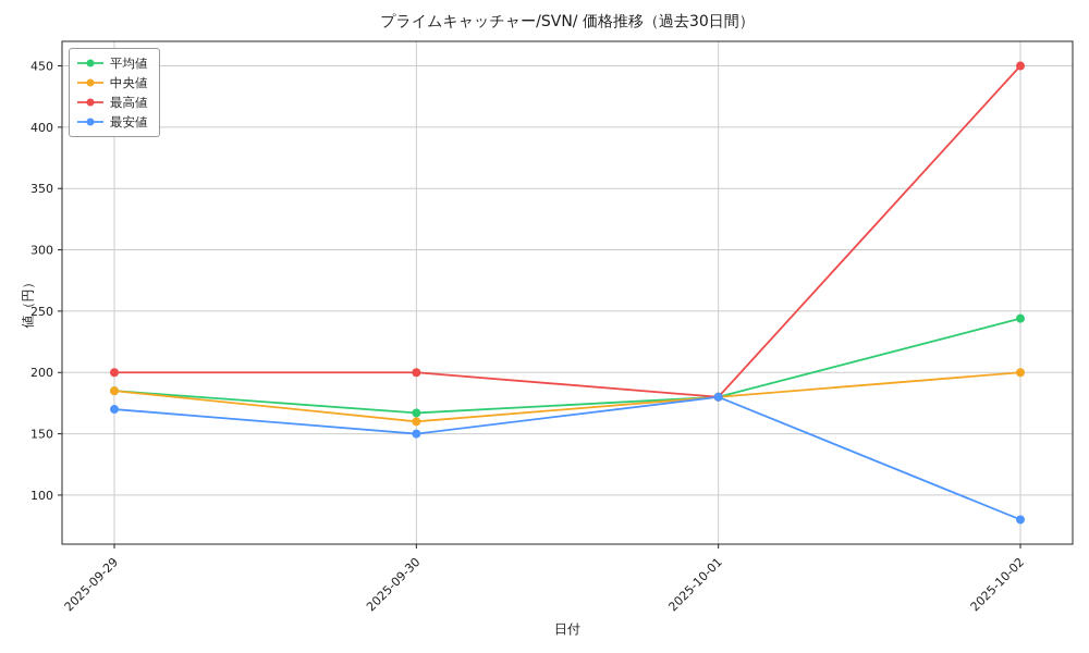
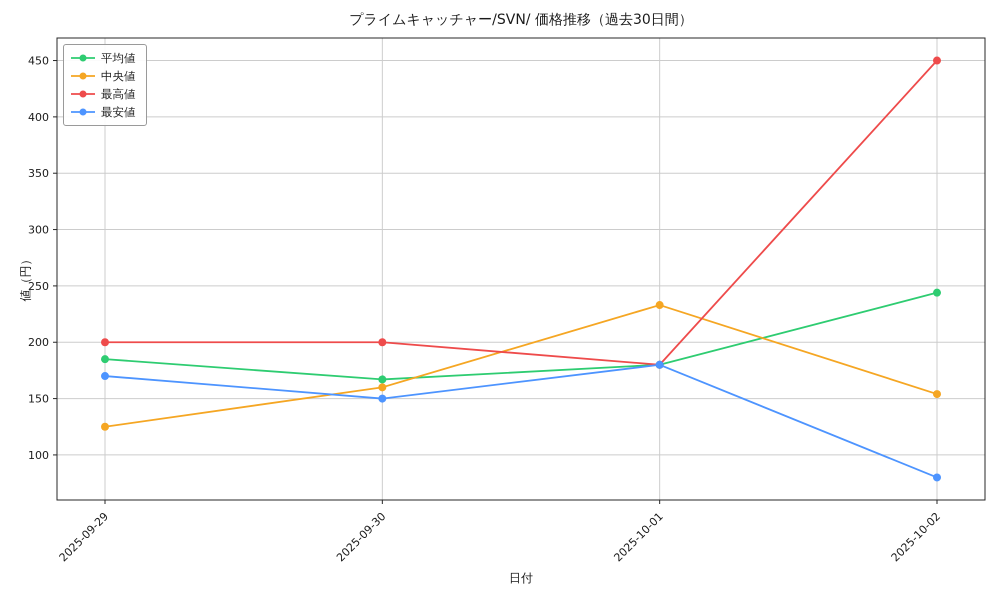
中央値/2025-09-29: 185 -> 125
中央値/2025-10-01: 180 -> 233
中央値/2025-10-02: 200 -> 154
